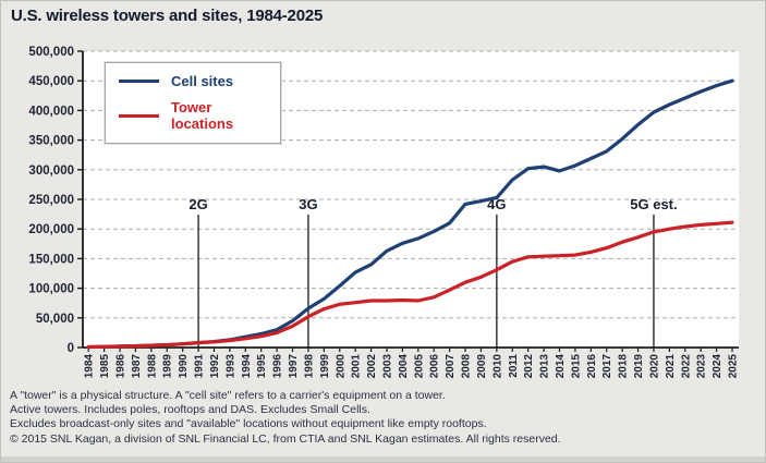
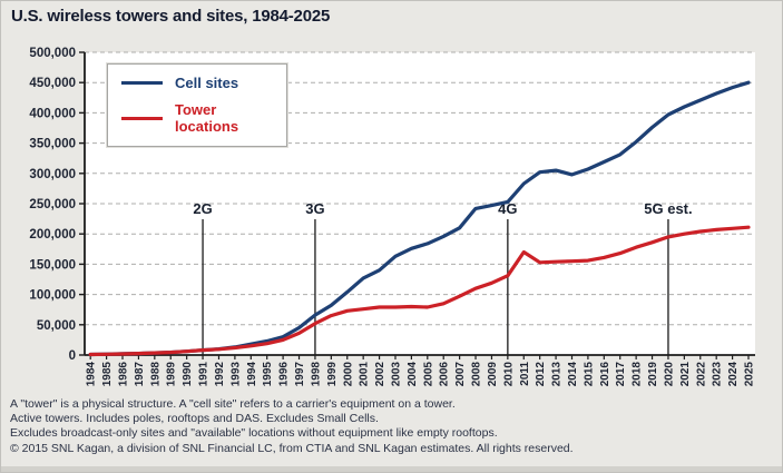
Tower locations/2011: 140000 -> 170000
